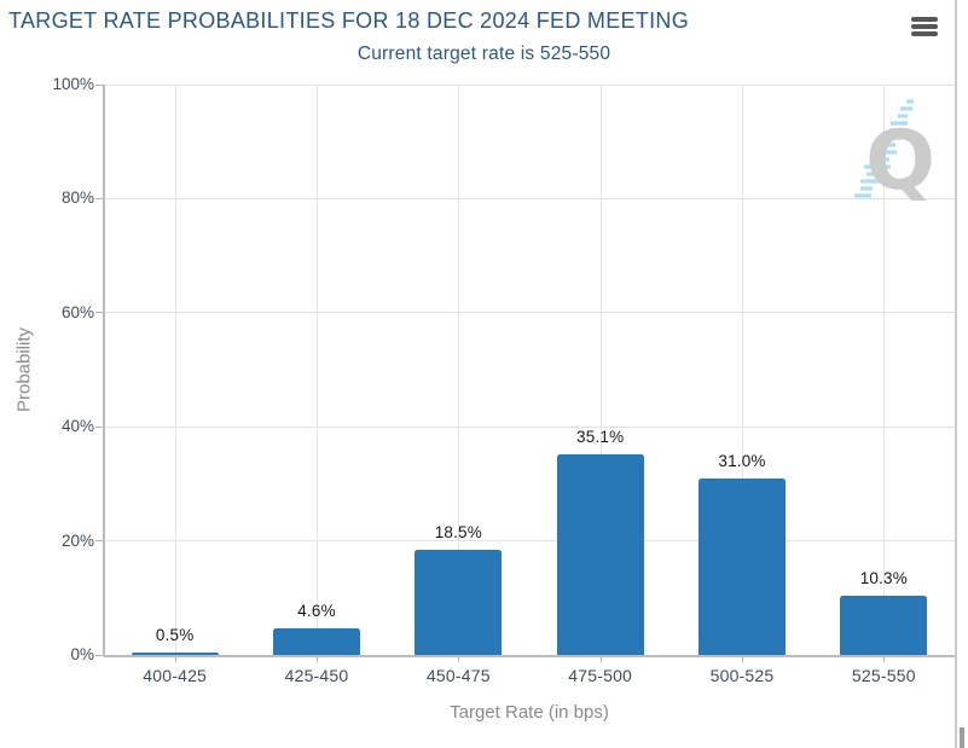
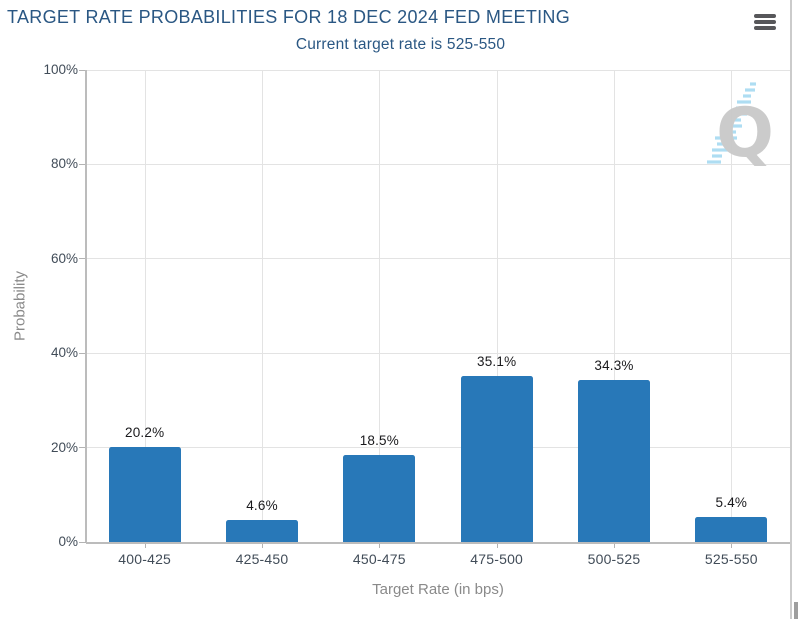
400-425: 0.5% -> 20.2%
500-525: 31.0% -> 34.3%
525-550: 10.3% -> 5.4%
